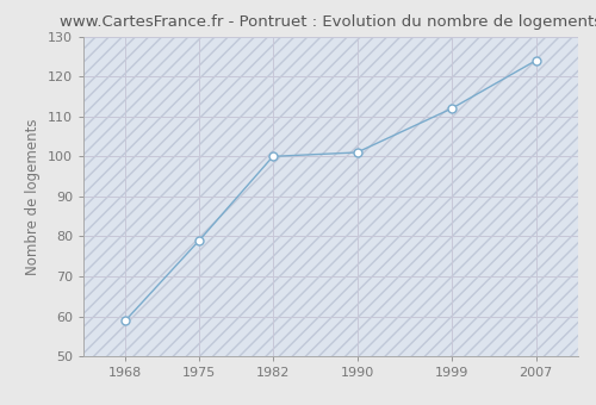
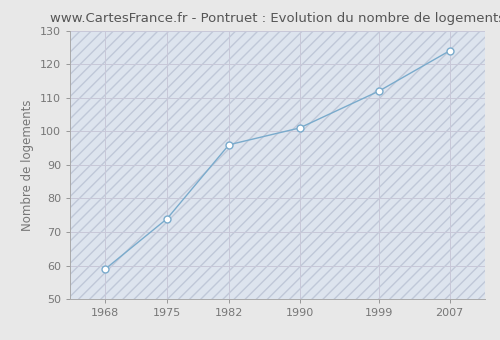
1975: 79 -> 74
1982: 100 -> 96
